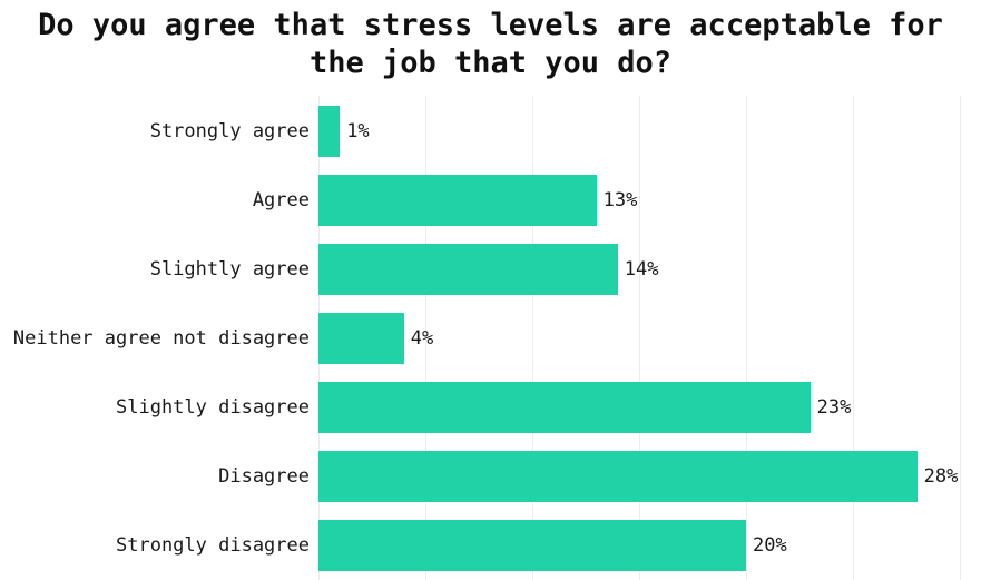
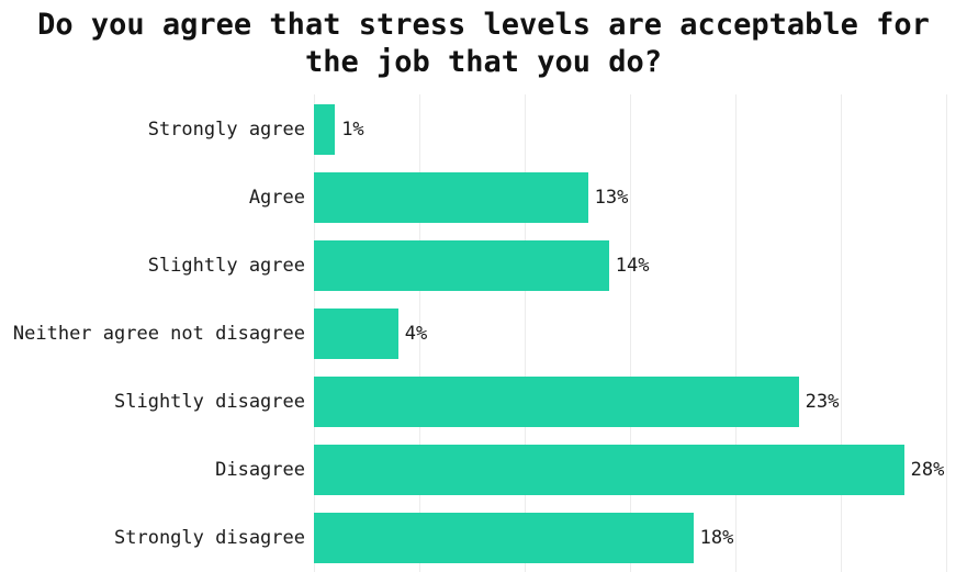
Strongly disagree: 20% -> 18%
